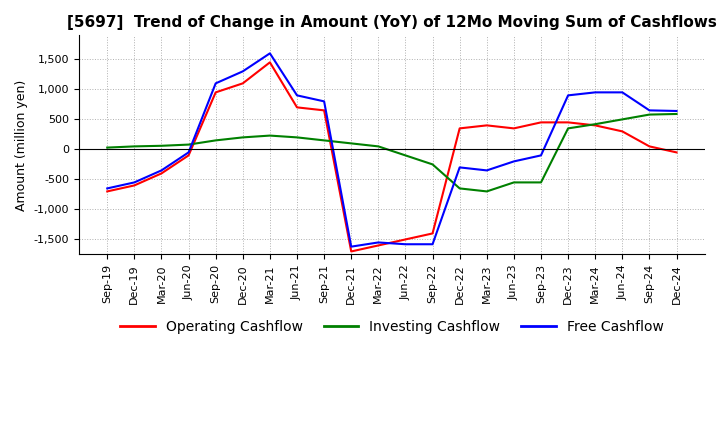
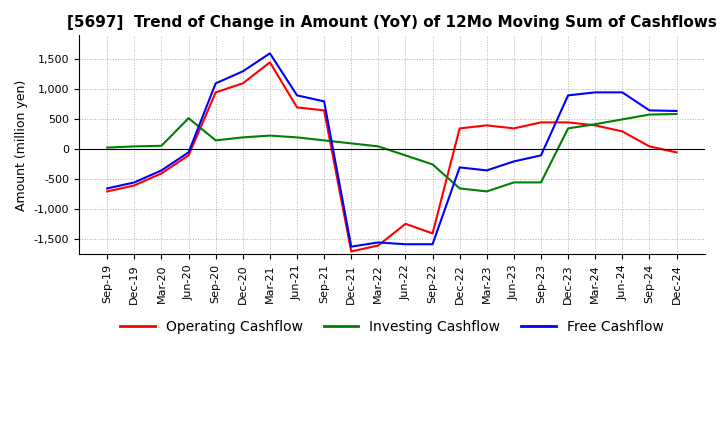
Investing Cashflow/Jun-20: 80 -> 520
Operating Cashflow/Jun-22: -1,500 -> -1,240
